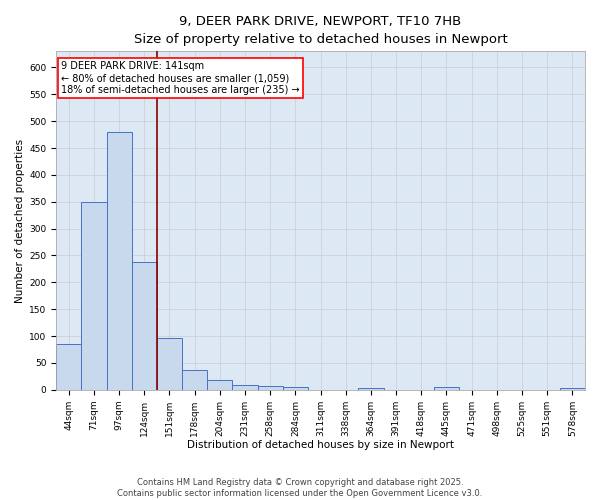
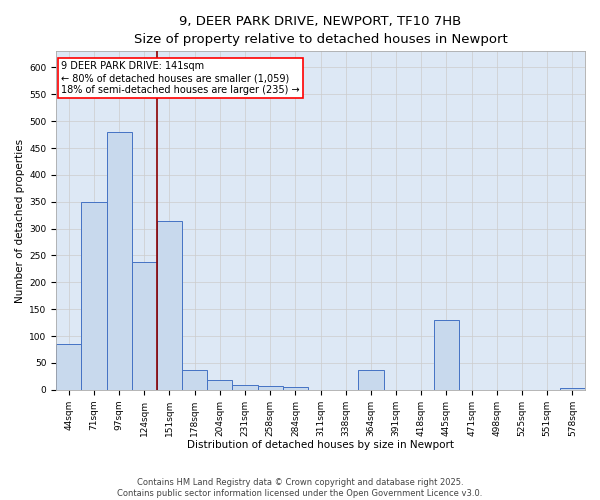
151sqm: 97 -> 314
364sqm: 4 -> 36
445sqm: 5 -> 130
